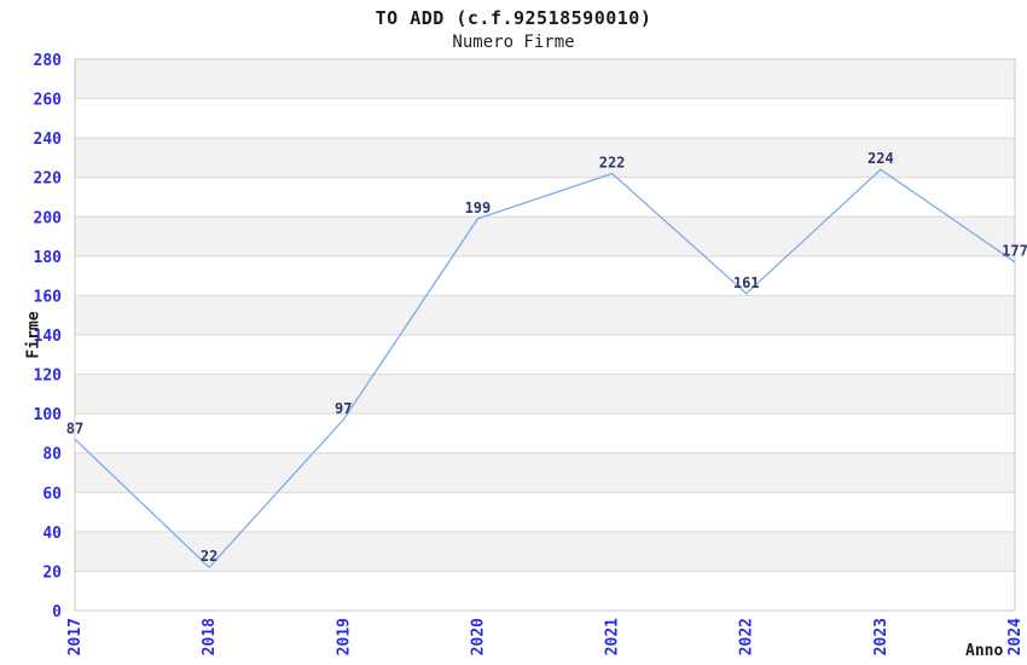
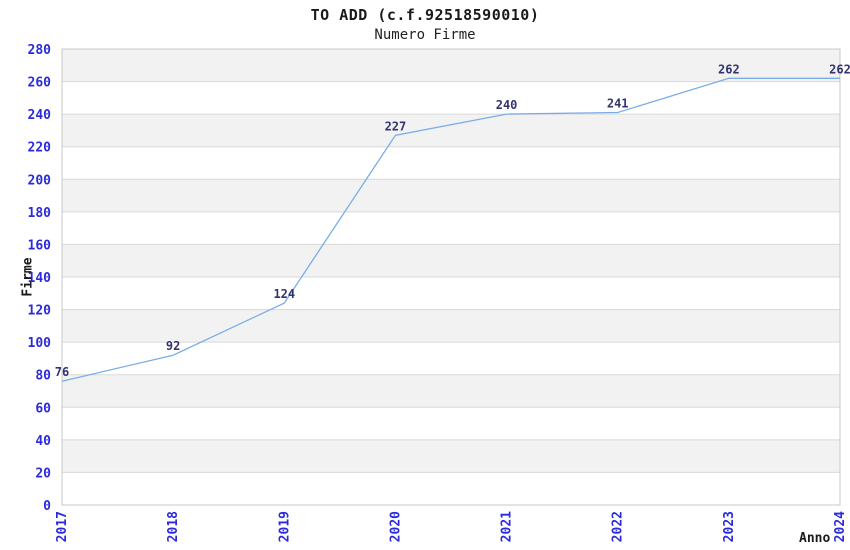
2017: 87 -> 76
2018: 22 -> 92
2019: 97 -> 124
2020: 199 -> 227
2021: 222 -> 240
2022: 161 -> 241
2023: 224 -> 262
2024: 177 -> 262
